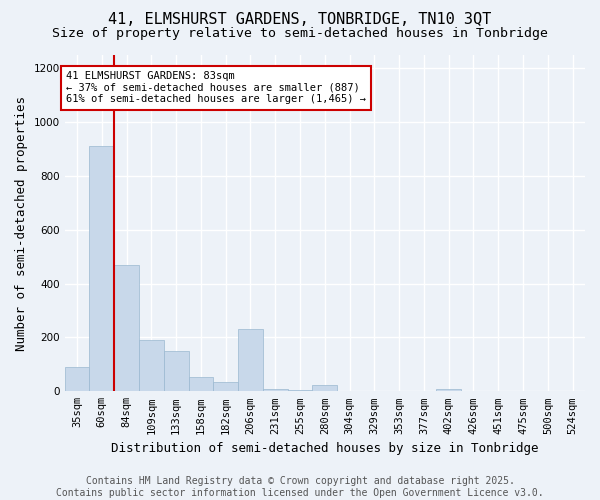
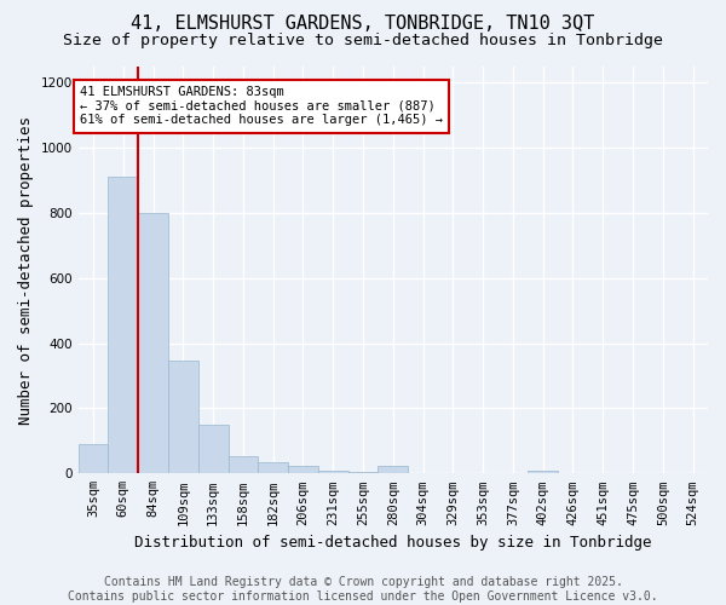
84sqm: 470 -> 800
109sqm: 190 -> 345
206sqm: 230 -> 25
